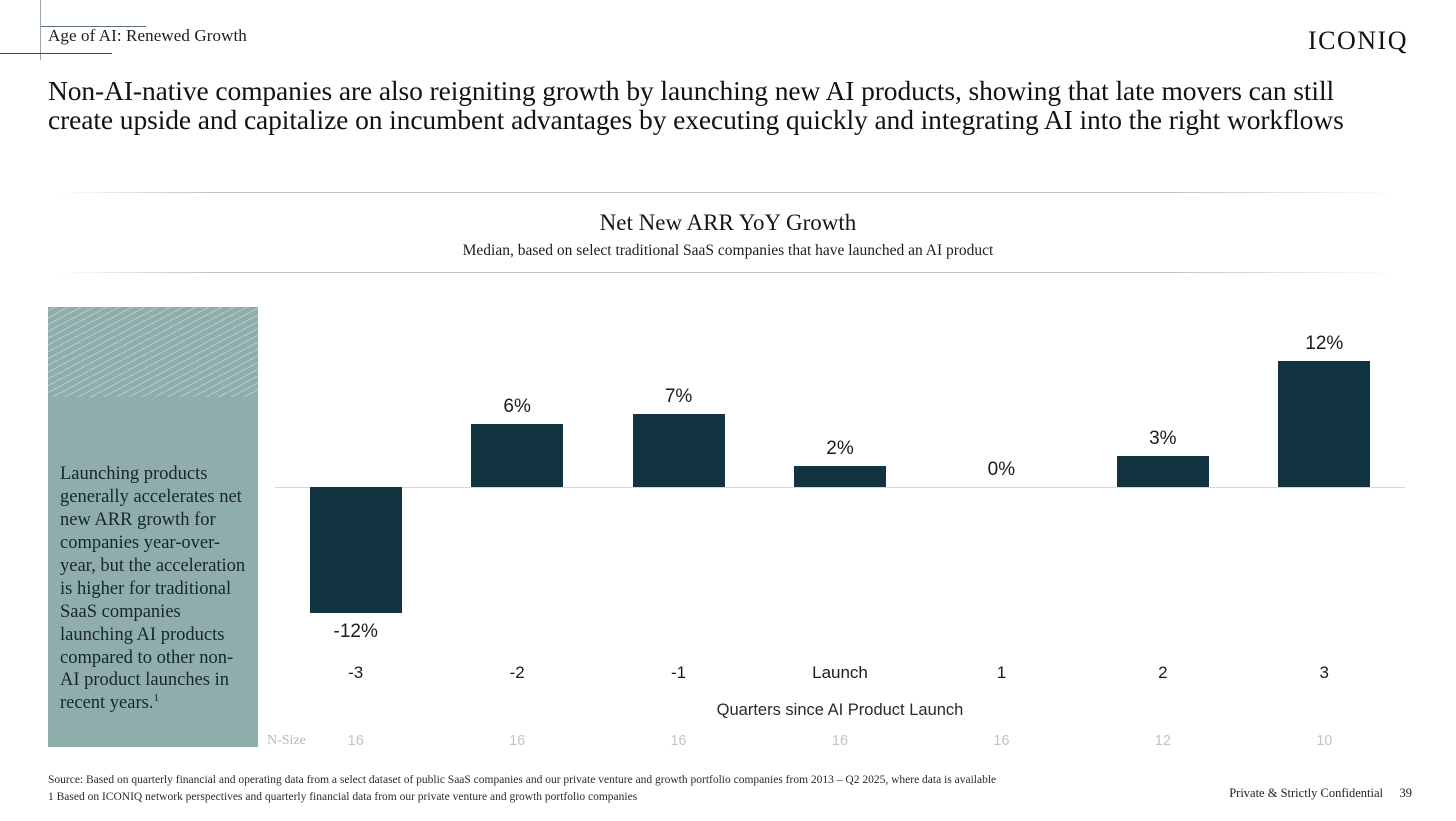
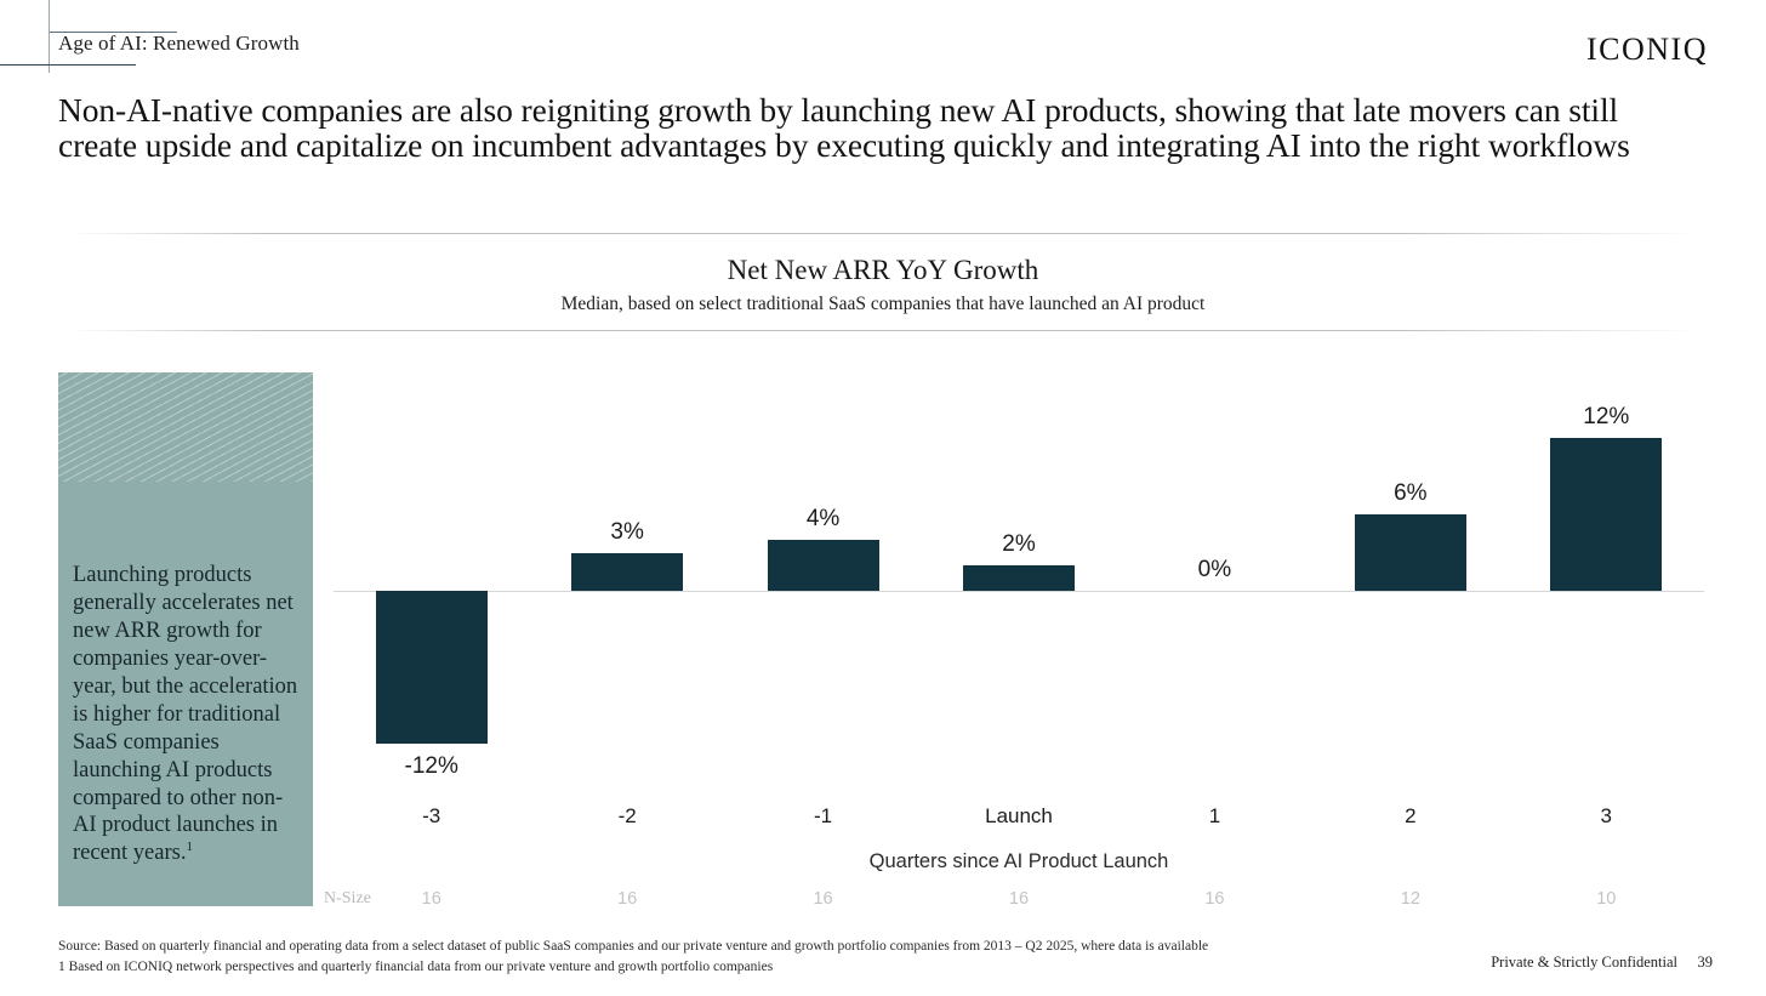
-2: 6% -> 3%
-1: 7% -> 4%
2: 3% -> 6%
